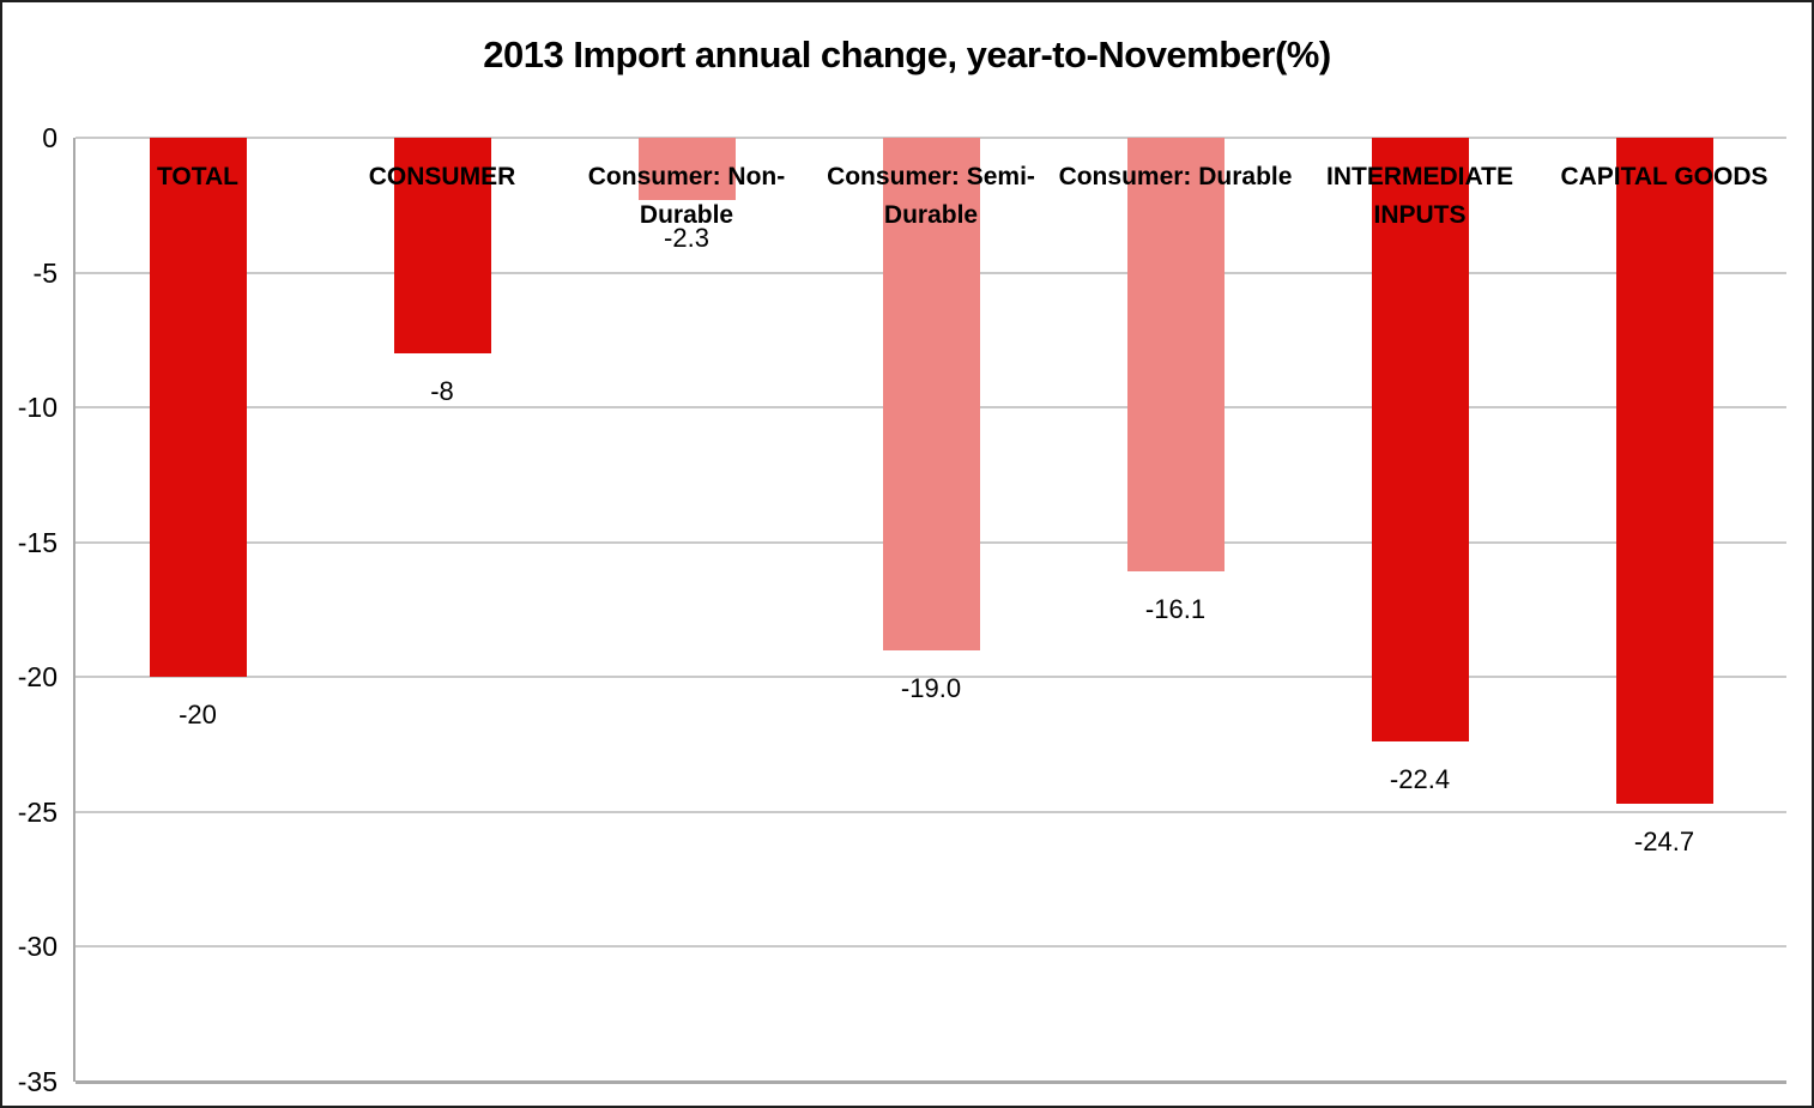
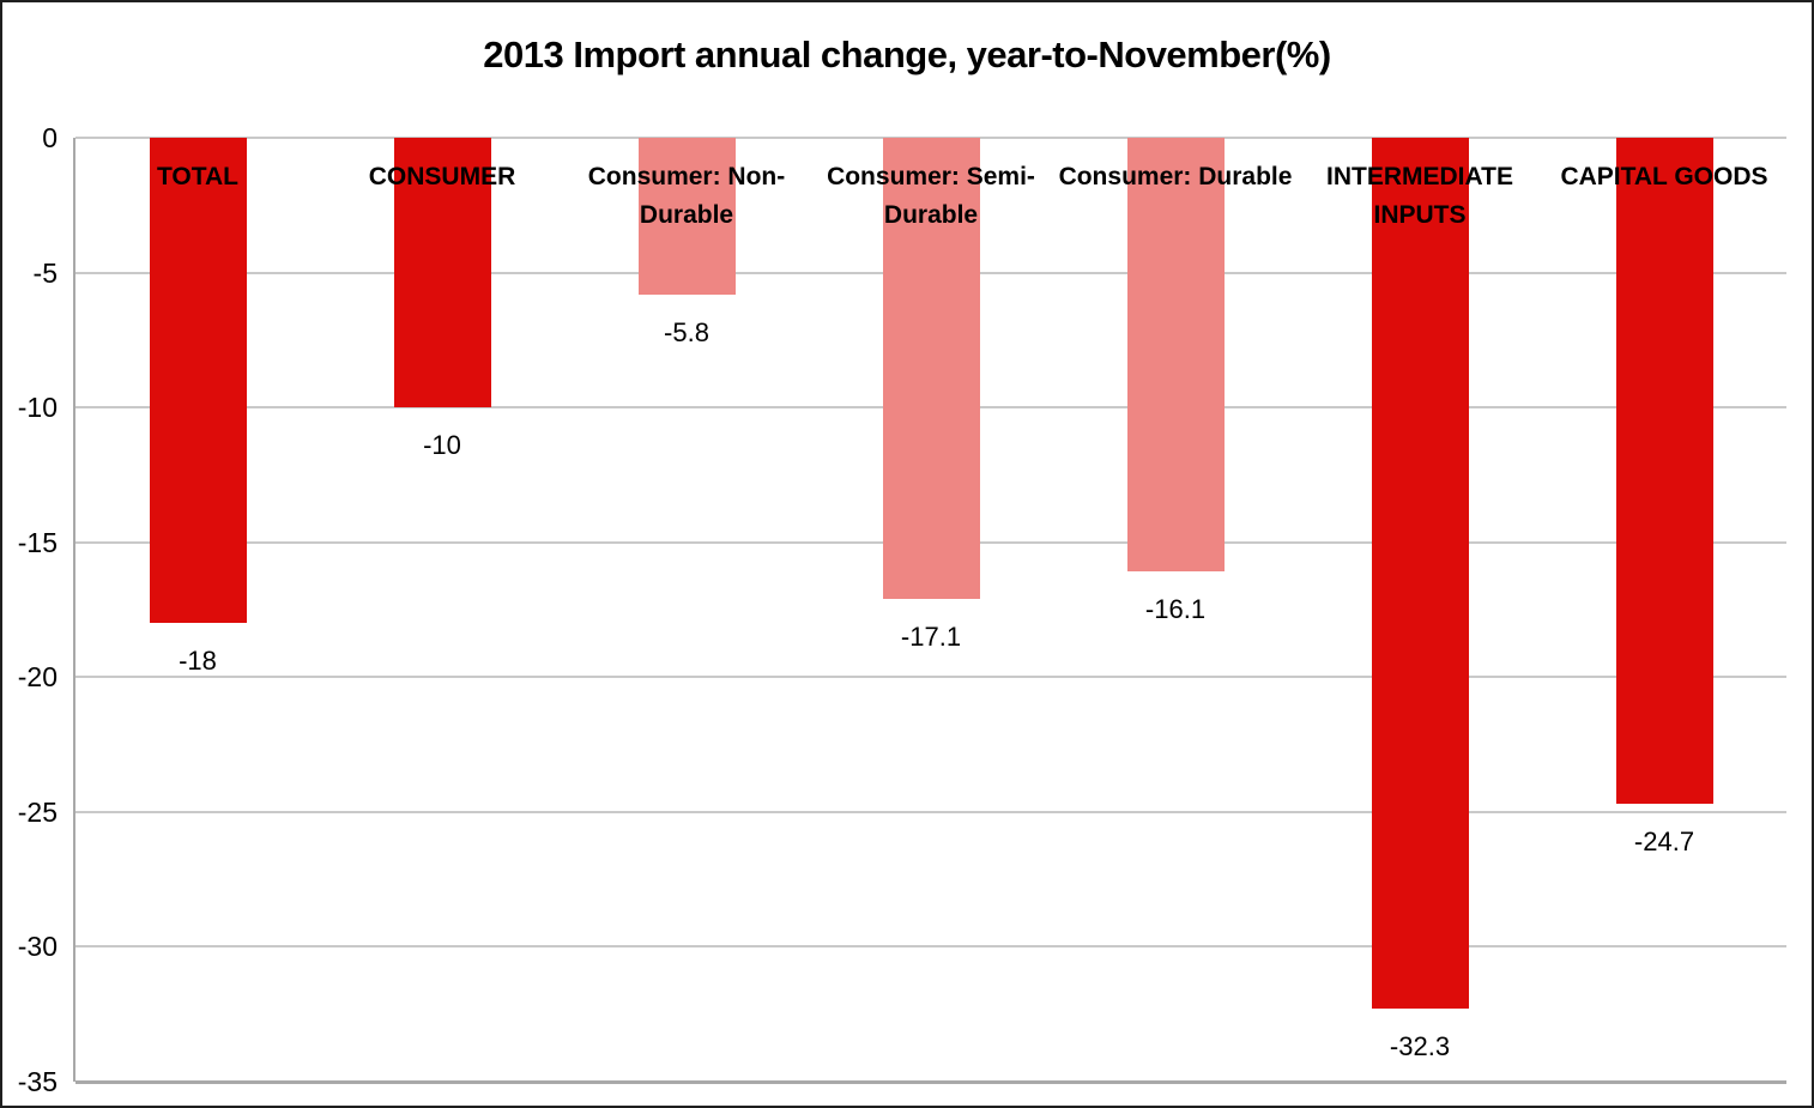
TOTAL: -20 -> -18
CONSUMER: -8 -> -10
Consumer: Non-Durable: -2.3 -> -5.8
Consumer: Semi-Durable: -19.0 -> -17.1
INTERMEDIATE INPUTS: -22.4 -> -32.3
